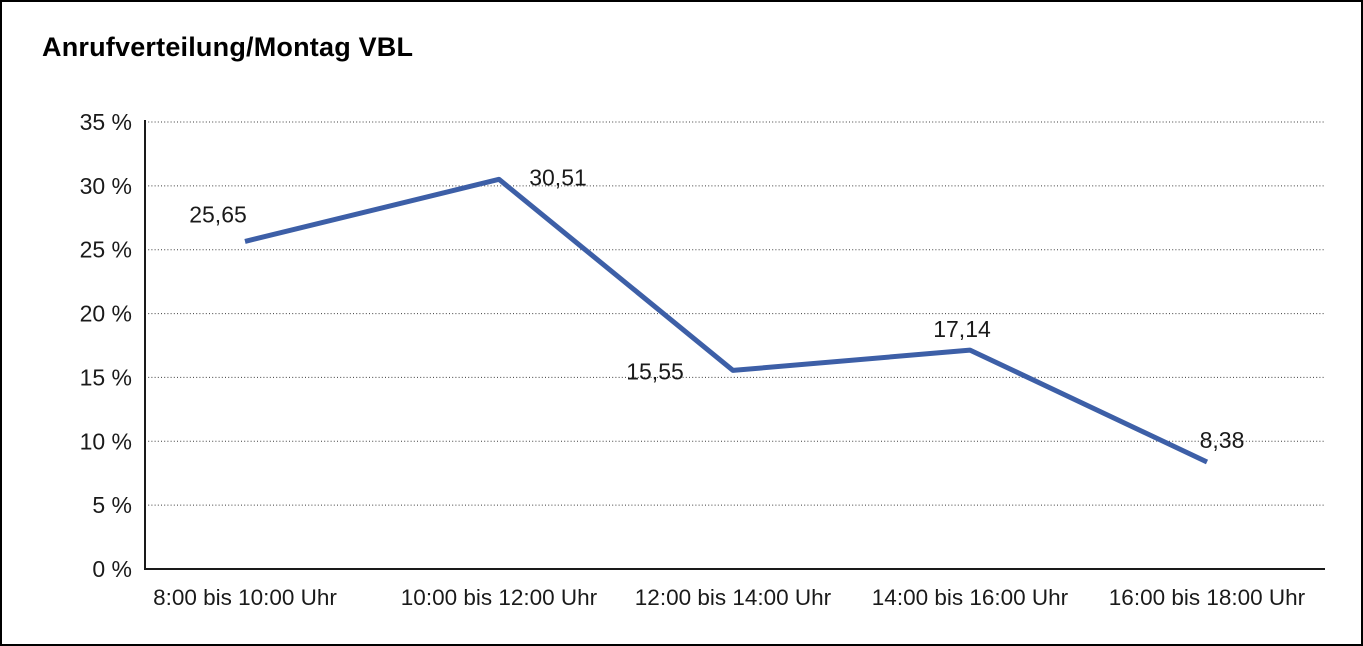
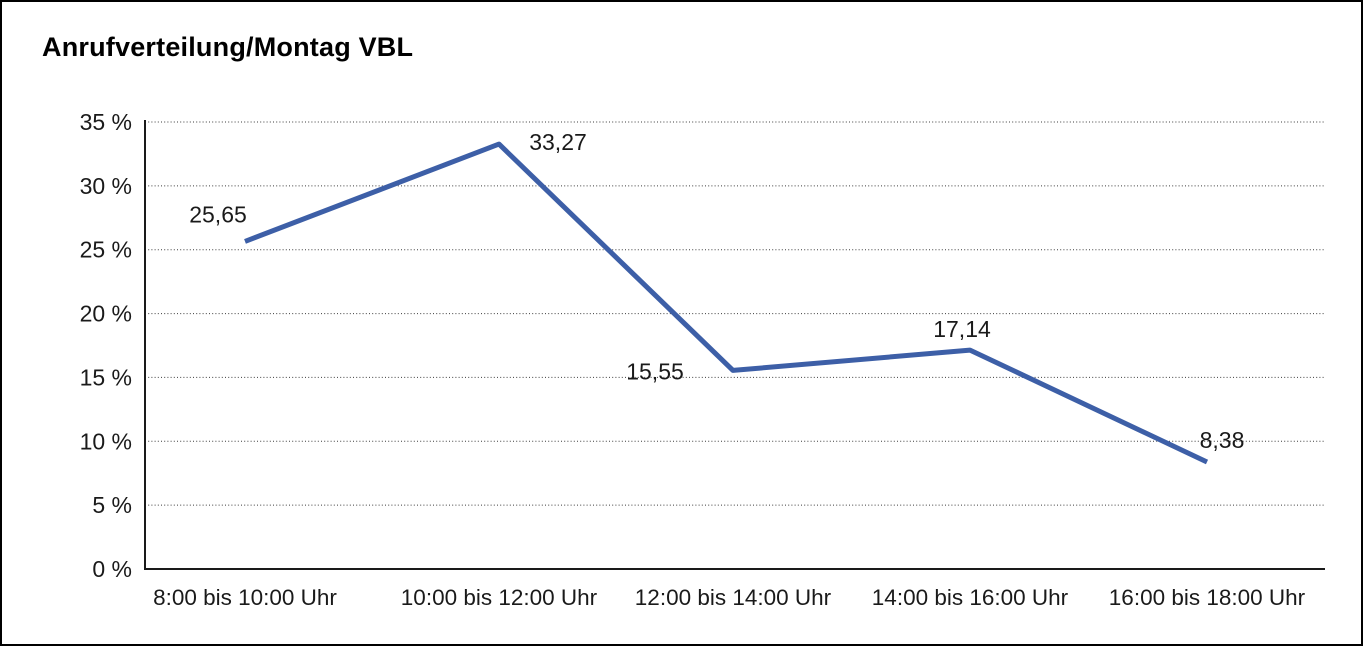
10:00 bis 12:00 Uhr: 30,51 -> 33,27
